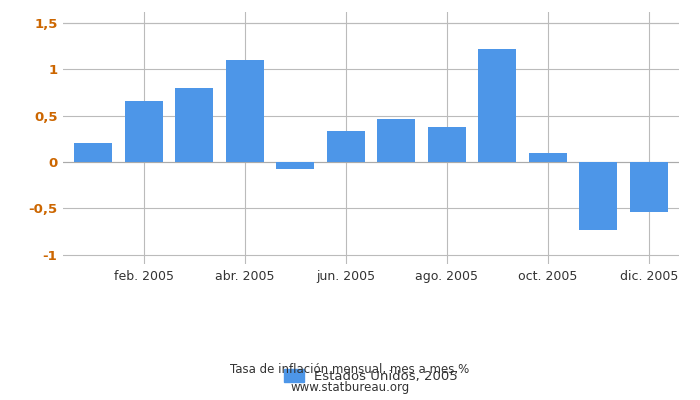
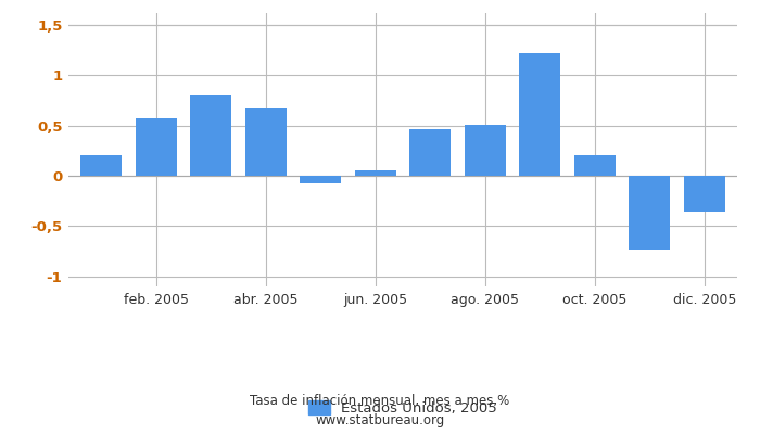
feb. 2005: 0,66 -> 0,57
abr. 2005: 1,10 -> 0,67
jun. 2005: 0,34 -> 0,05
ago. 2005: 0,38 -> 0,51
oct. 2005: 0,10 -> 0,21
dic. 2005: -0,54 -> -0,35
